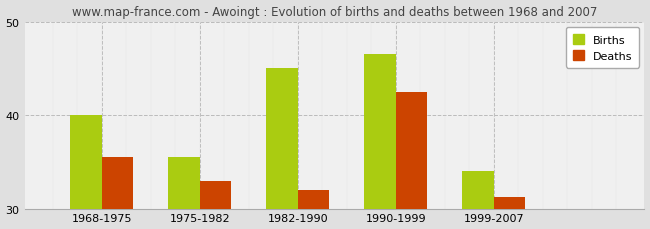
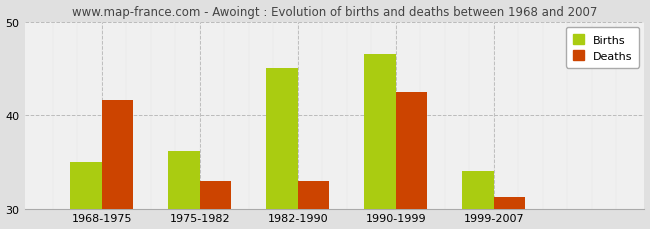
Births/1968-1975: 40.0 -> 35.0
Deaths/1968-1975: 35.5 -> 41.6
Births/1975-1982: 35.5 -> 36.2
Deaths/1982-1990: 32.0 -> 33.0
